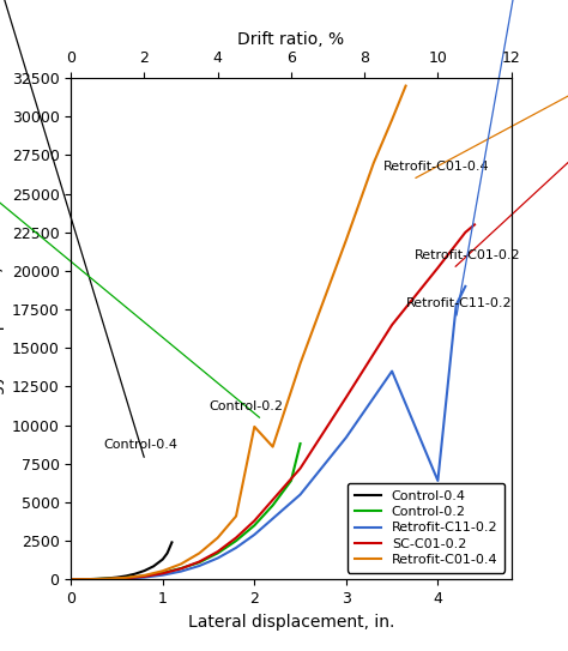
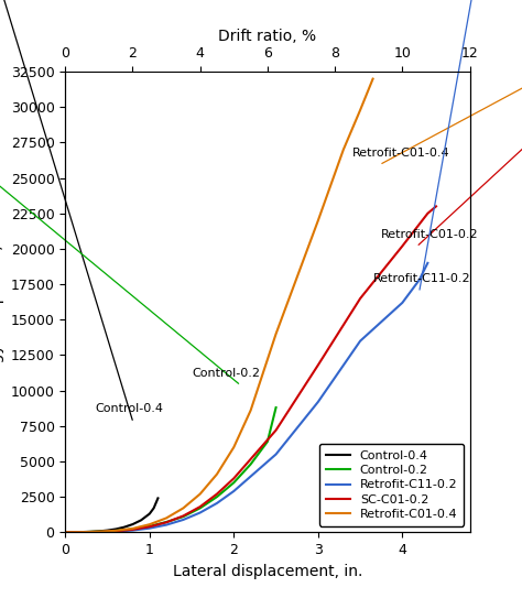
Retrofit-C01-0.4/2: 9900 -> 6000
Retrofit-C11-0.2/4: 6400 -> 16200
